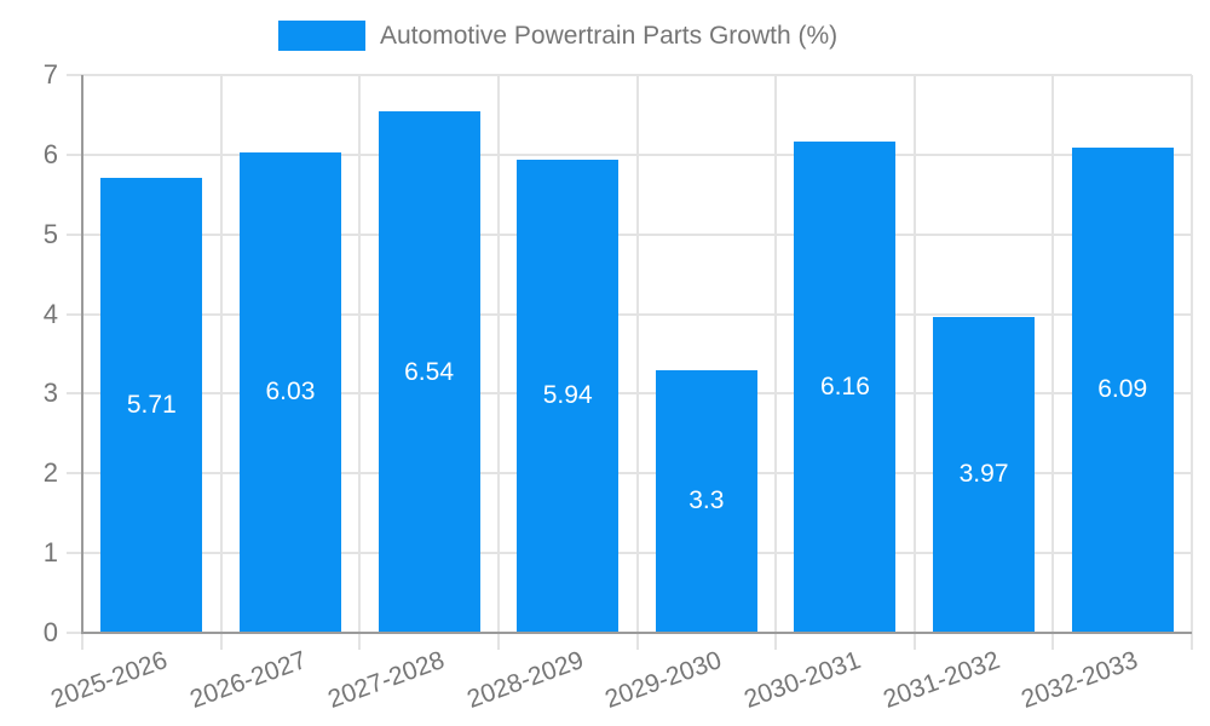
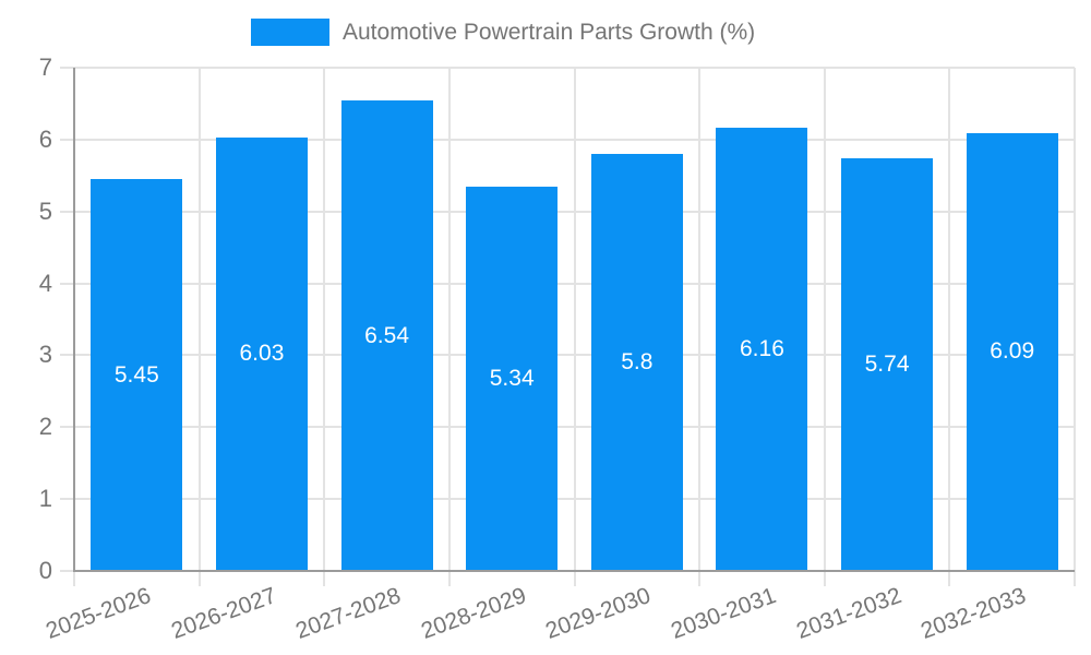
2025-2026: 5.71 -> 5.45
2028-2029: 5.94 -> 5.34
2029-2030: 3.3 -> 5.8
2031-2032: 3.97 -> 5.74
